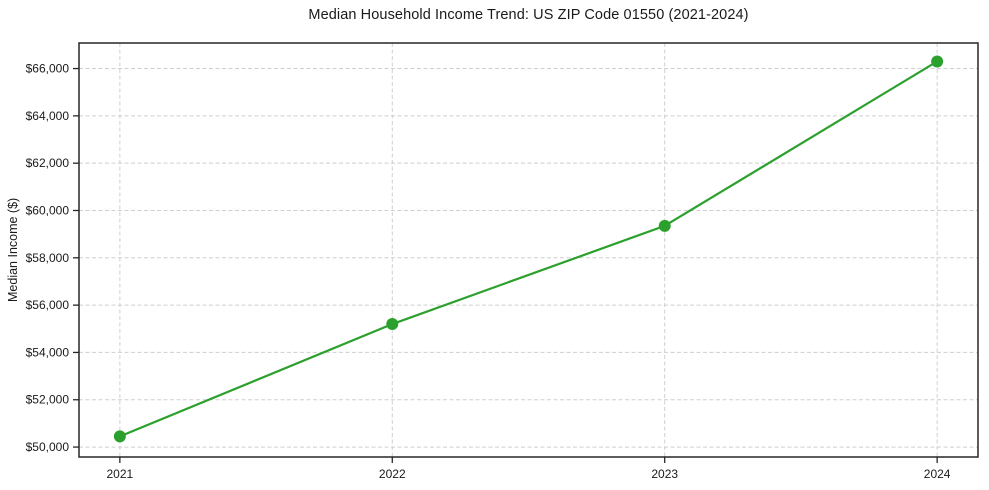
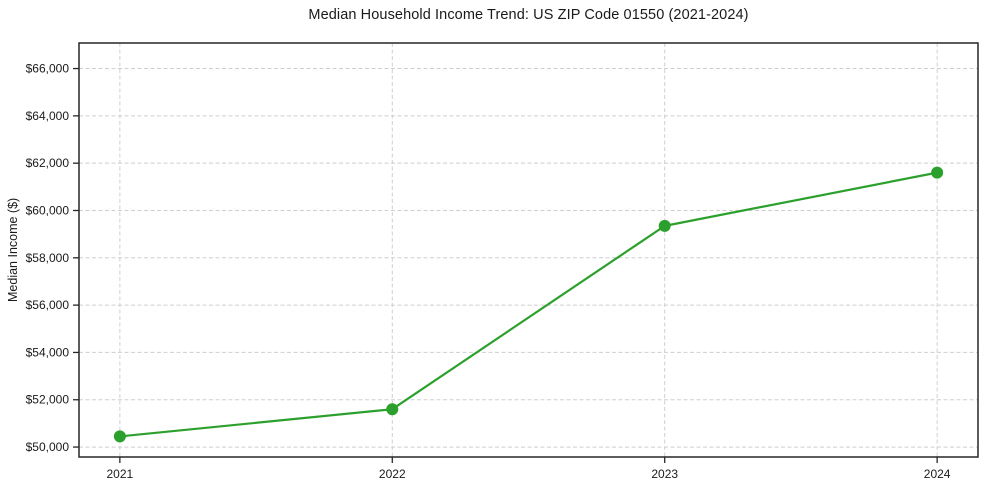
2022: $55200 -> $51600
2024: $66300 -> $61600
